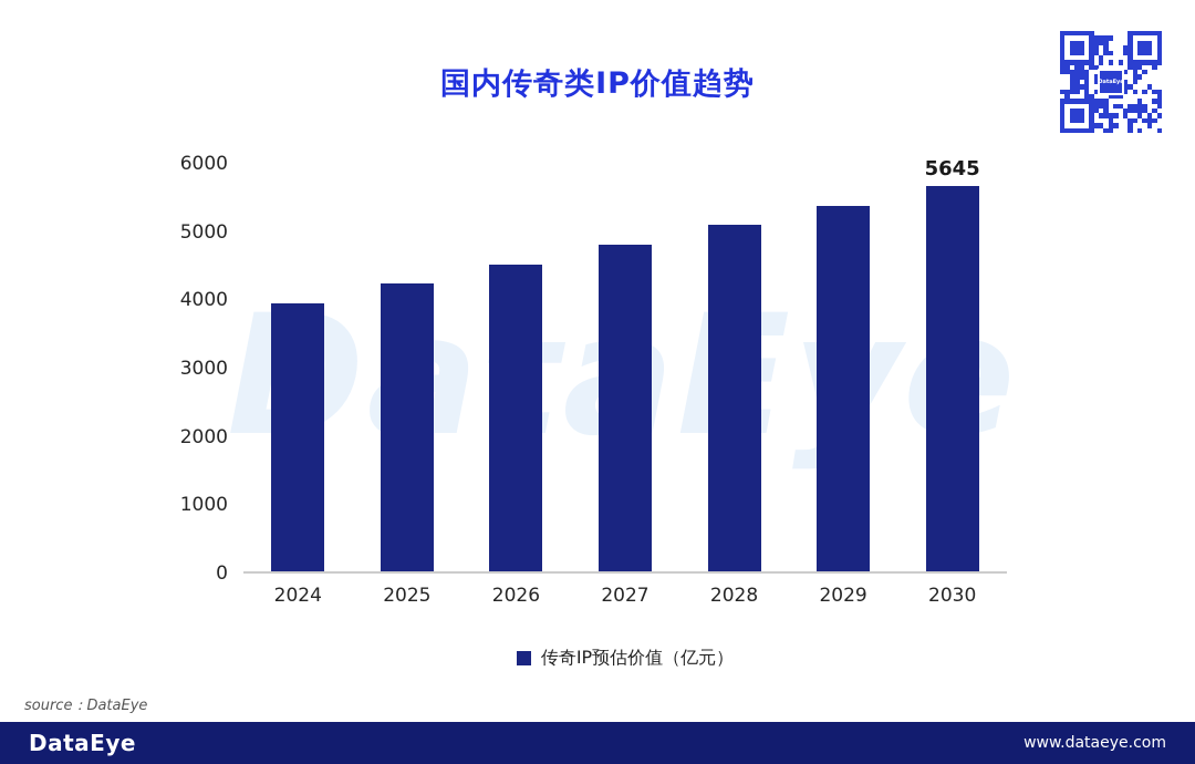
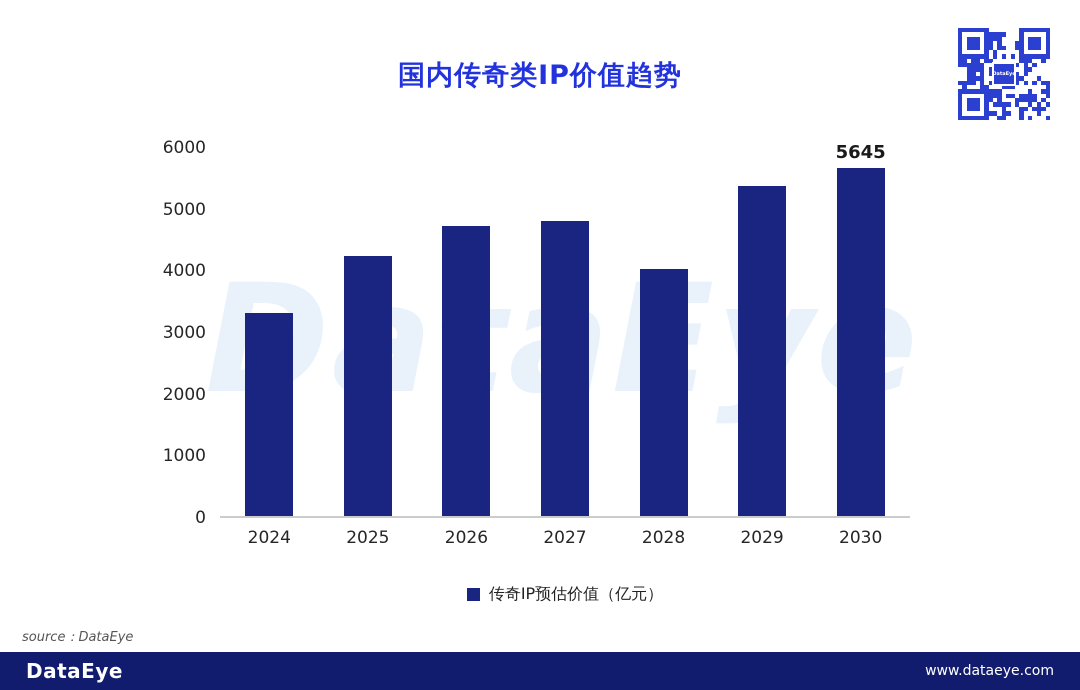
2024: 3900 -> 3300
2026: 4500 -> 4700
2028: 5100 -> 4000
